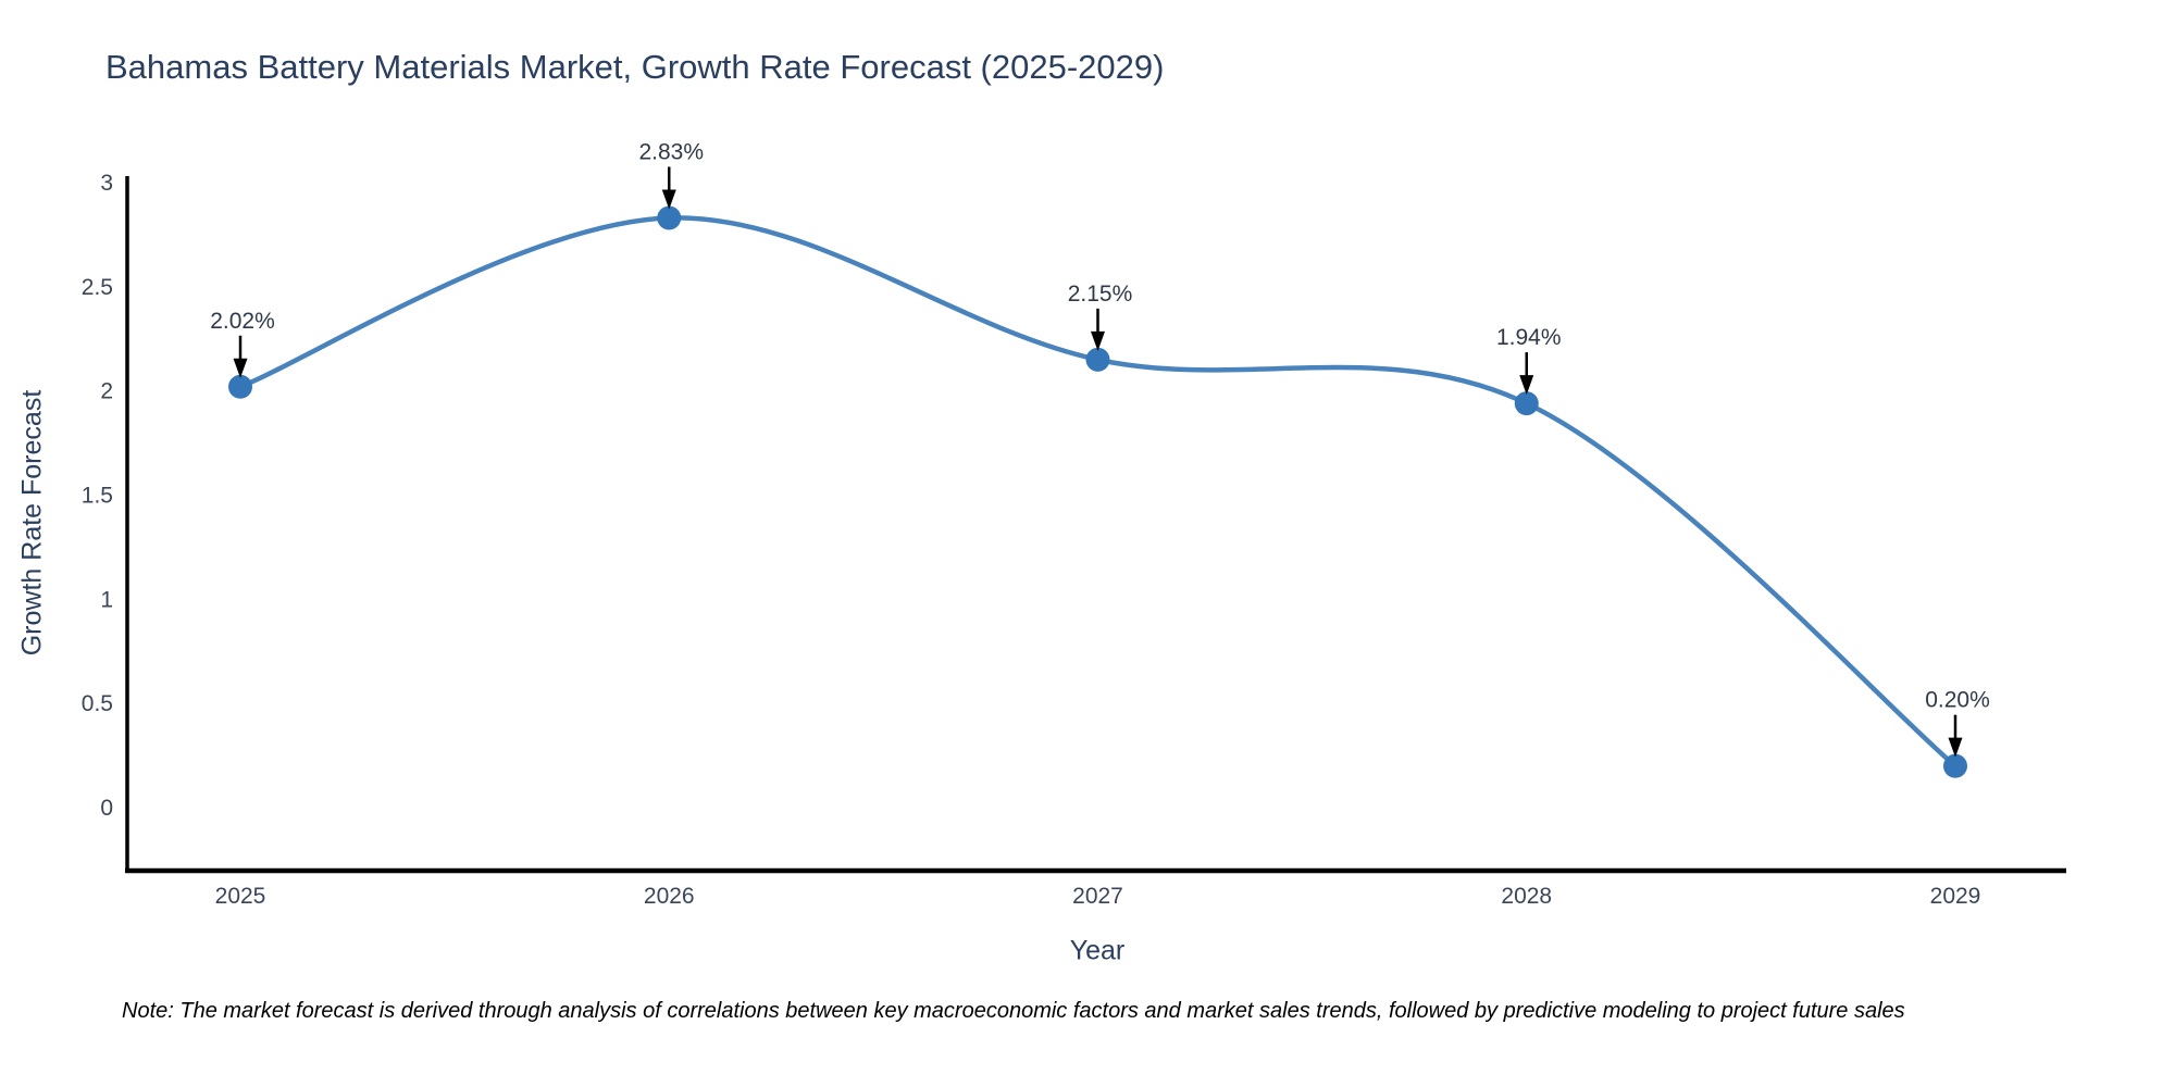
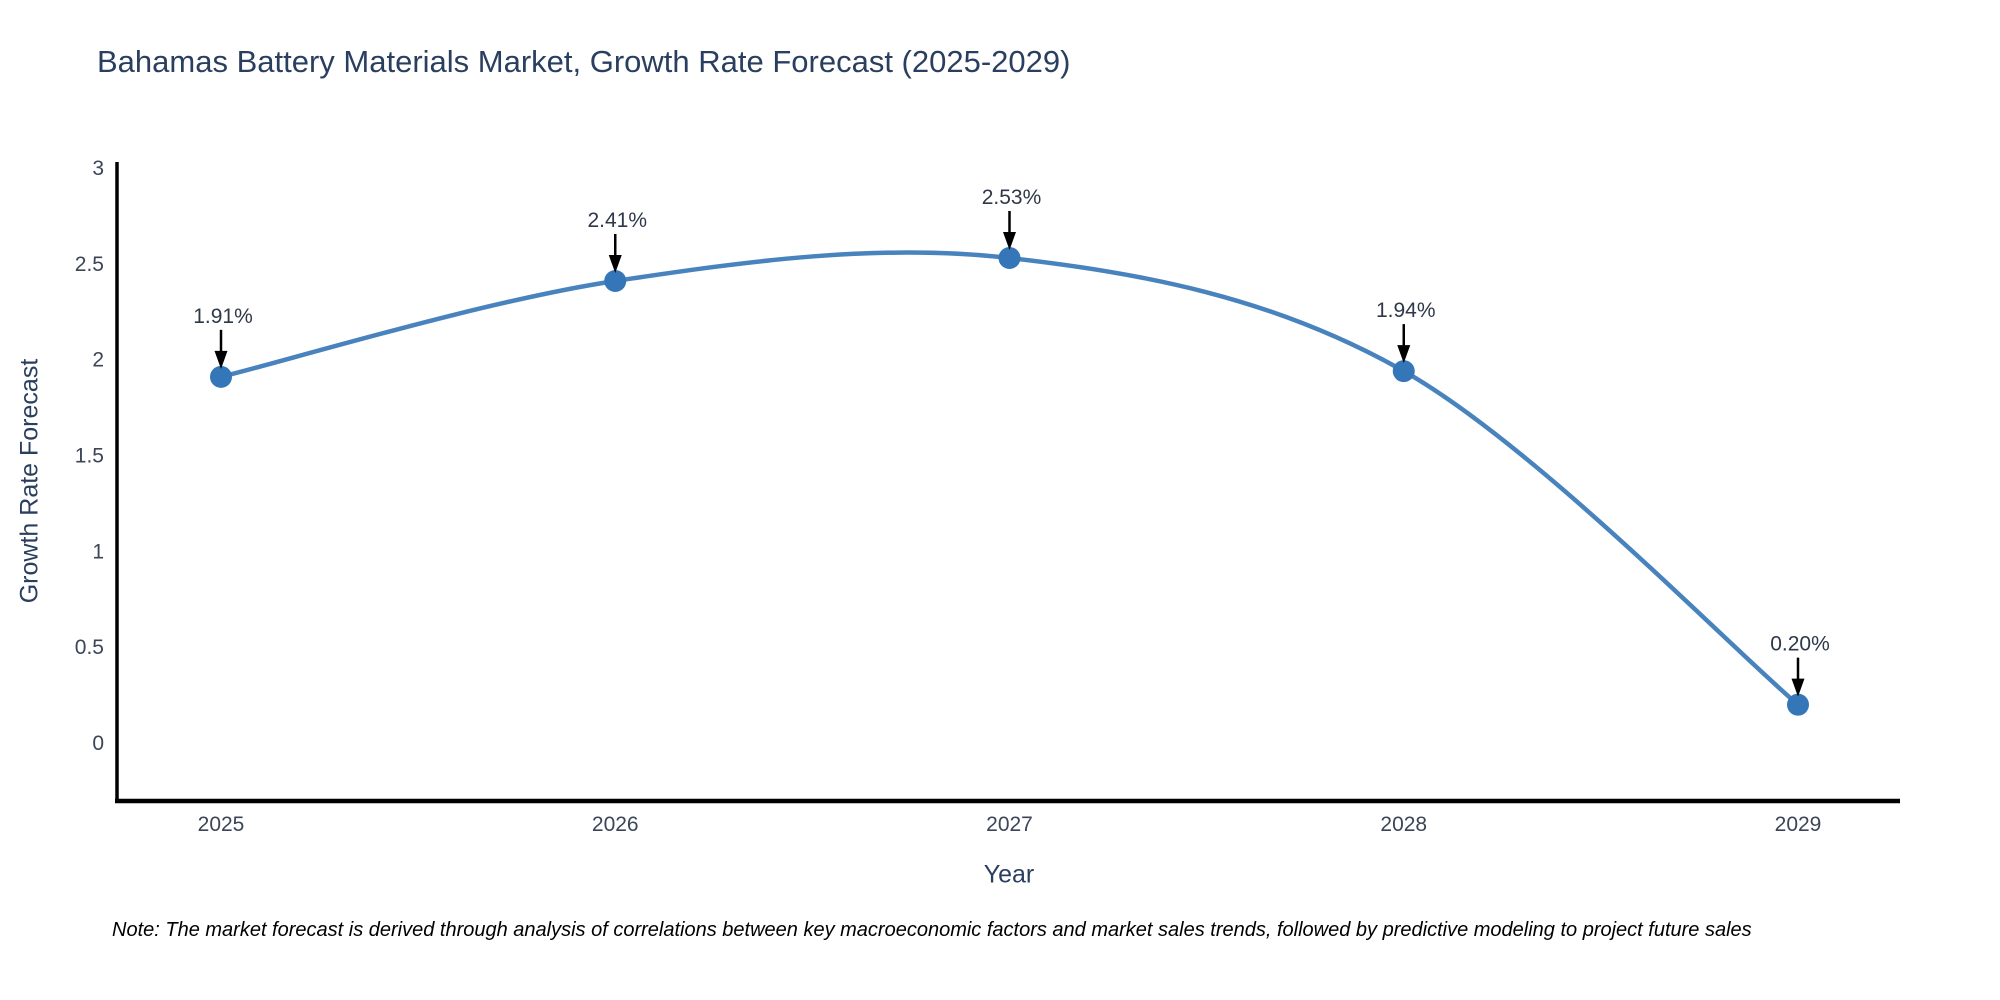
2025: 2.02% -> 1.91%
2026: 2.83% -> 2.41%
2027: 2.15% -> 2.53%
